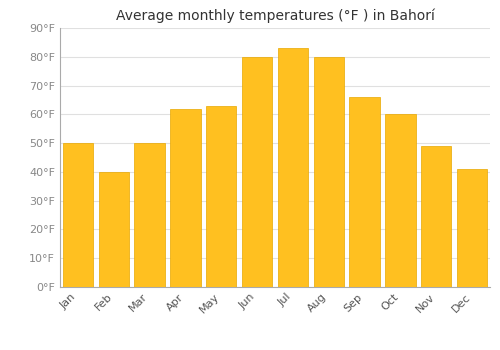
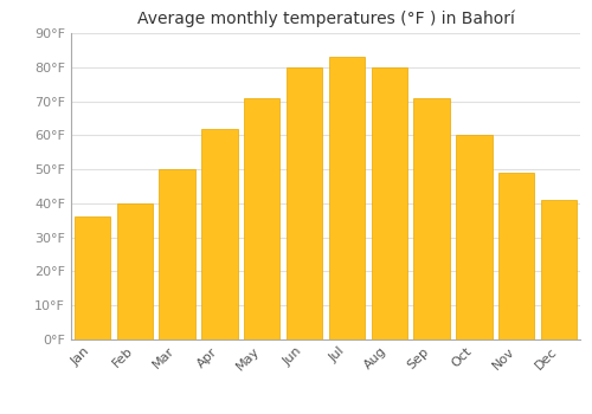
Jan: 50°F -> 36°F
May: 63°F -> 71°F
Sep: 66°F -> 71°F
